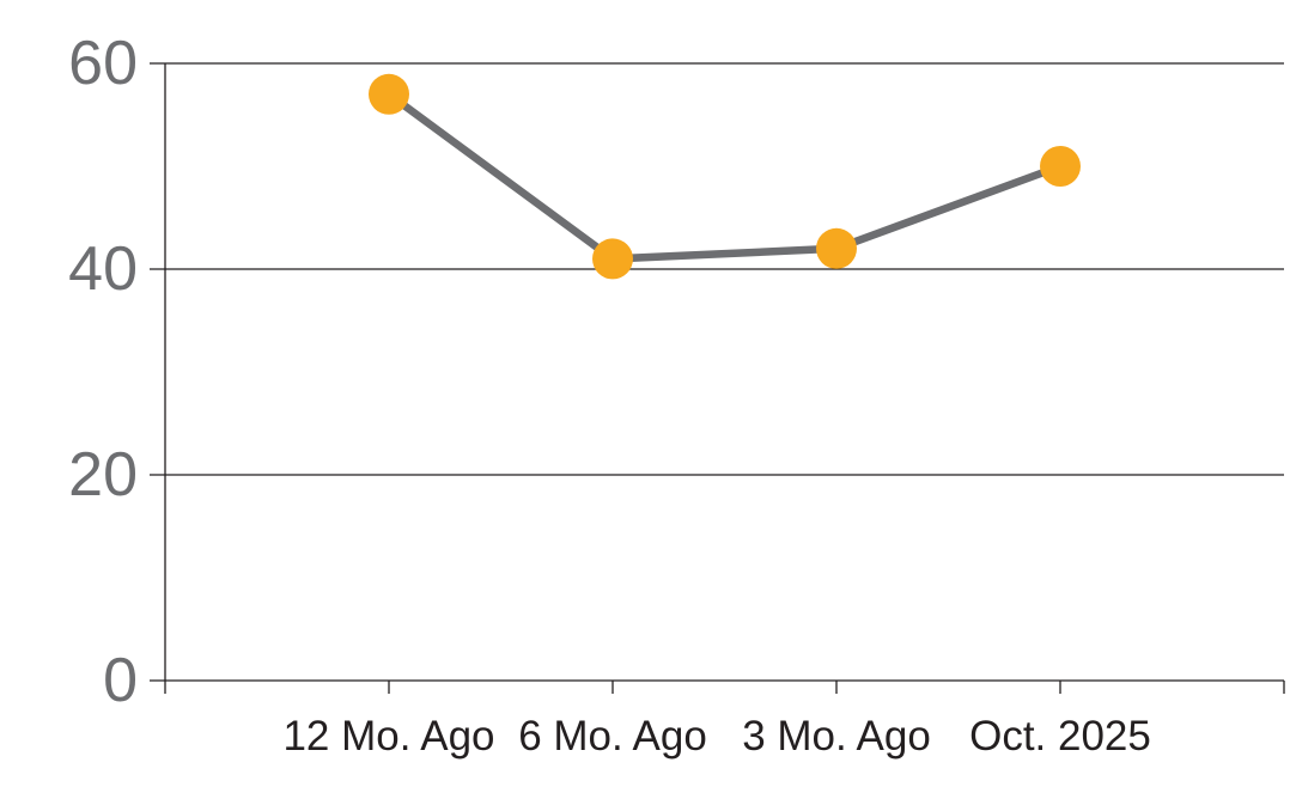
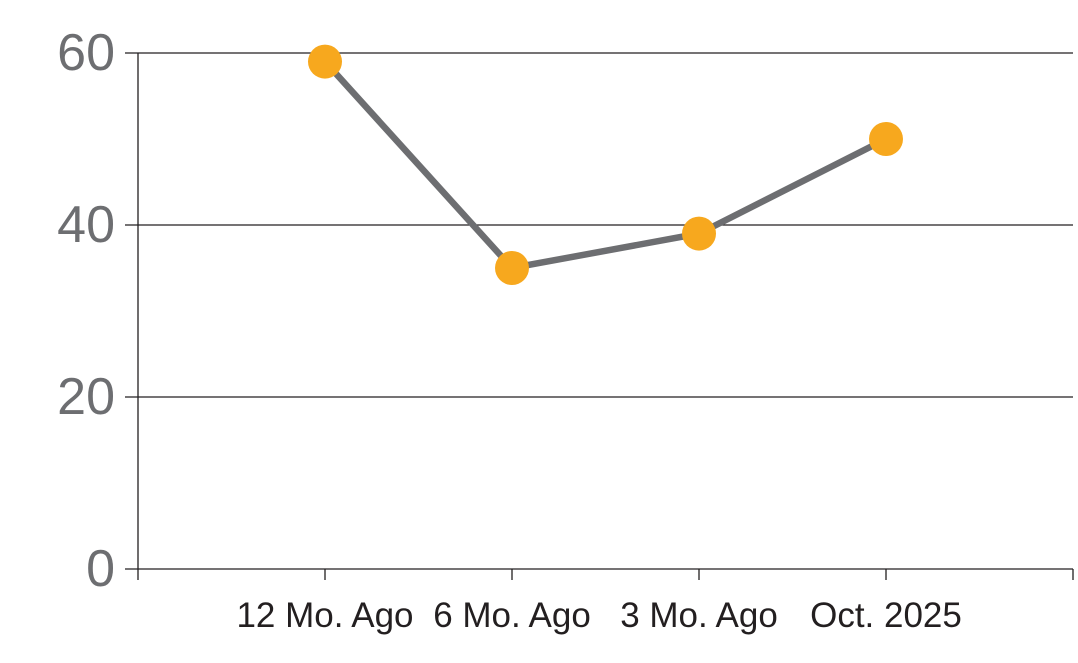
12 Mo. Ago: 57 -> 59
6 Mo. Ago: 41 -> 35
3 Mo. Ago: 42 -> 39
